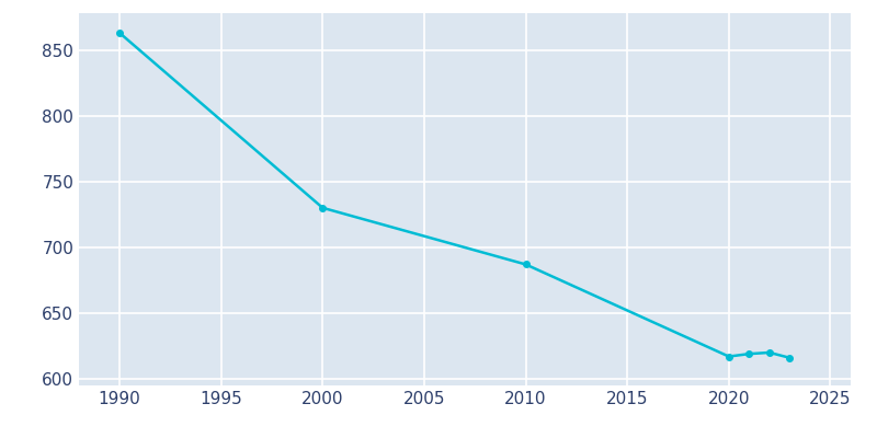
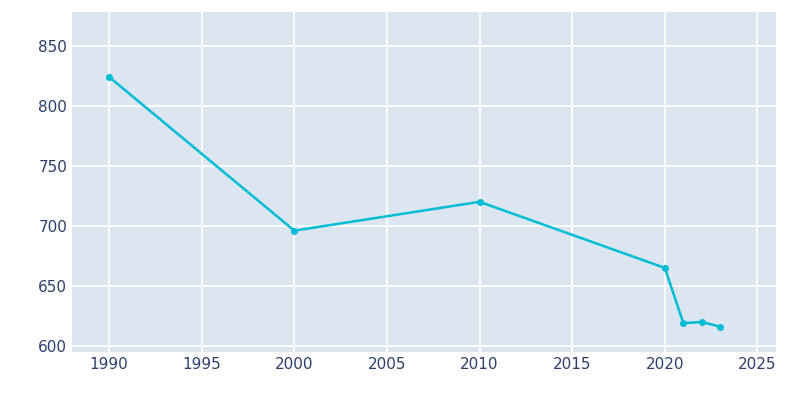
1990: 863 -> 824
2000: 730 -> 696
2010: 687 -> 720
2020: 617 -> 665
